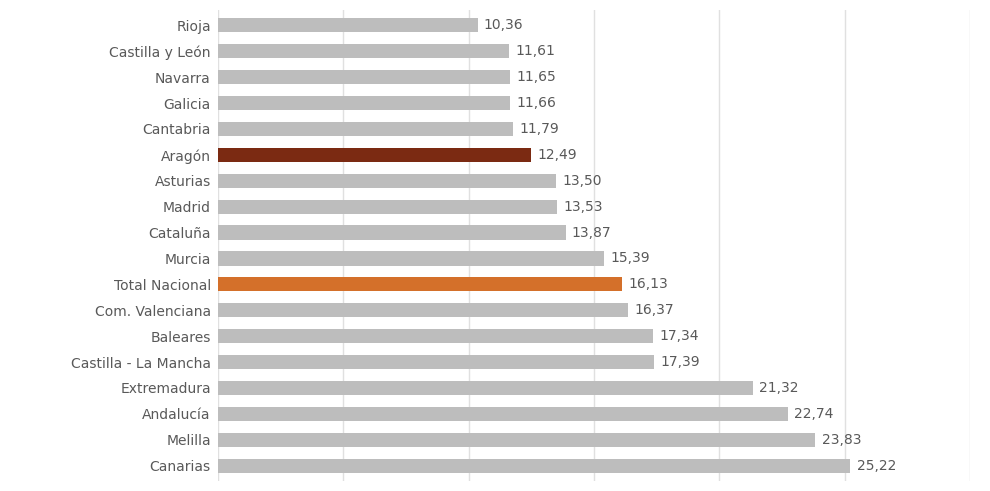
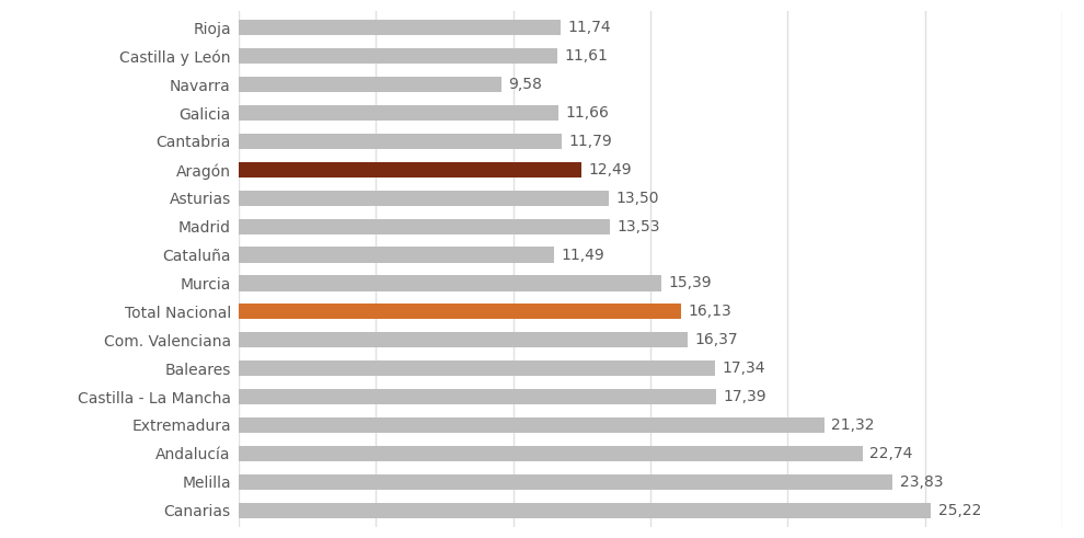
Rioja: 10,36 -> 11,74
Navarra: 11,65 -> 9,58
Cataluña: 13,87 -> 11,49
